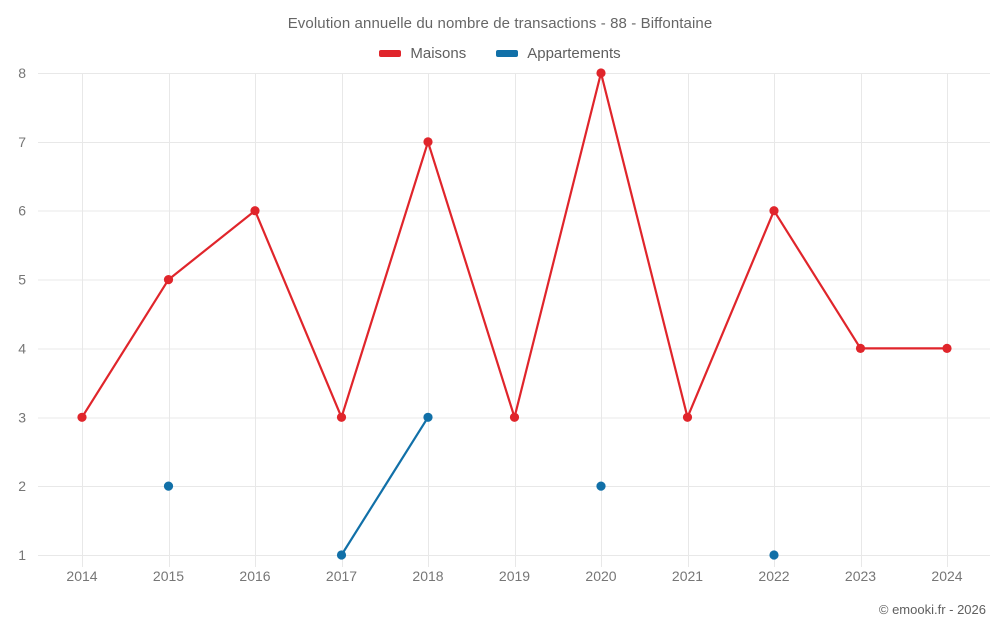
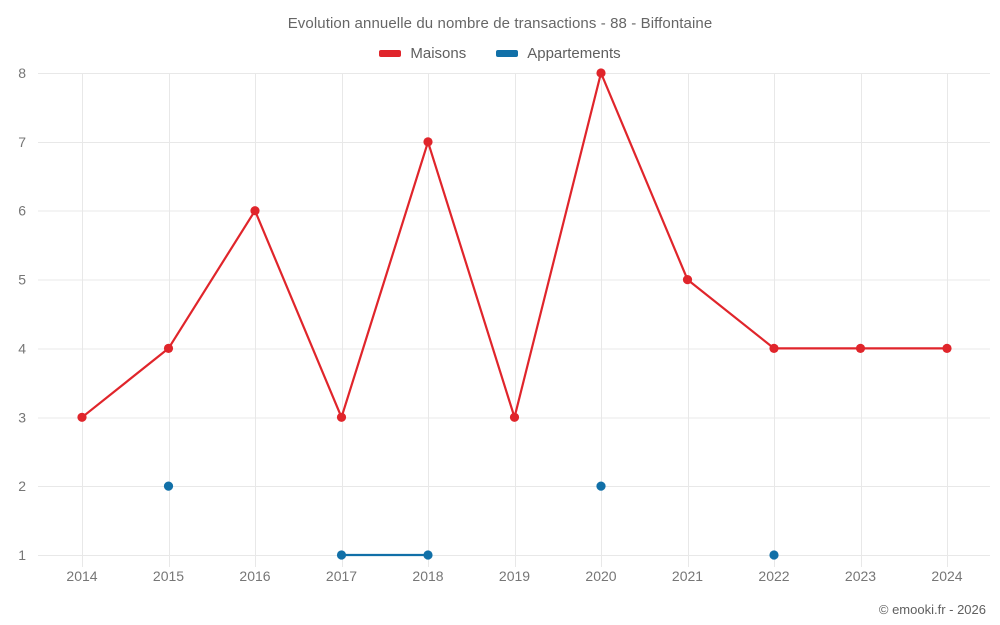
Maisons/2015: 5 -> 4
Appartements/2018: 3 -> 1
Maisons/2021: 3 -> 5
Maisons/2022: 6 -> 4
